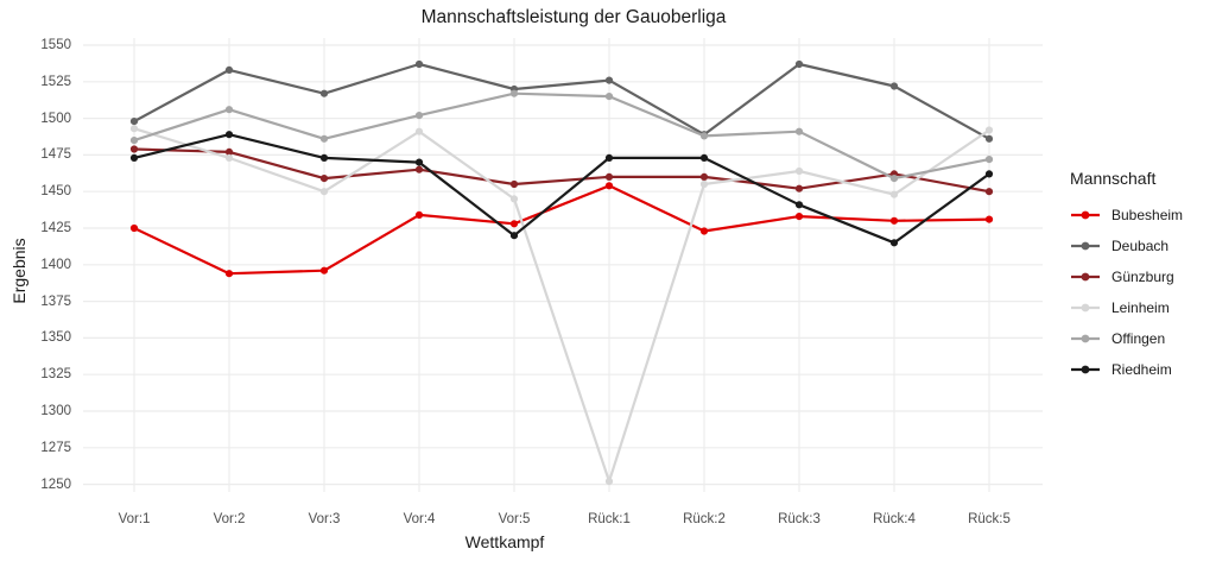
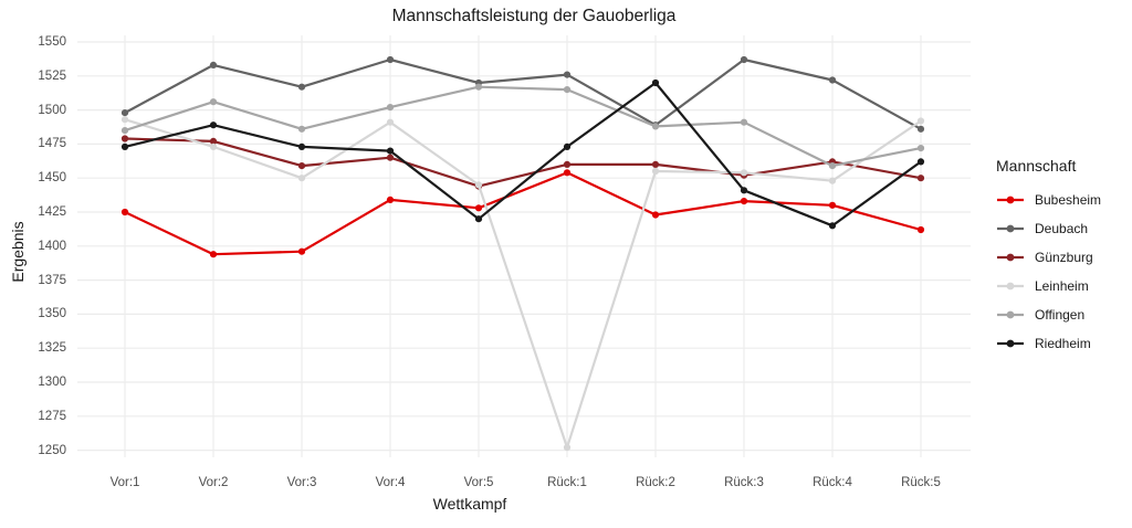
Günzburg/Vor:5: 1455 -> 1444
Riedheim/Rück:2: 1473 -> 1520
Leinheim/Rück:3: 1464 -> 1454
Bubesheim/Rück:5: 1431 -> 1412
